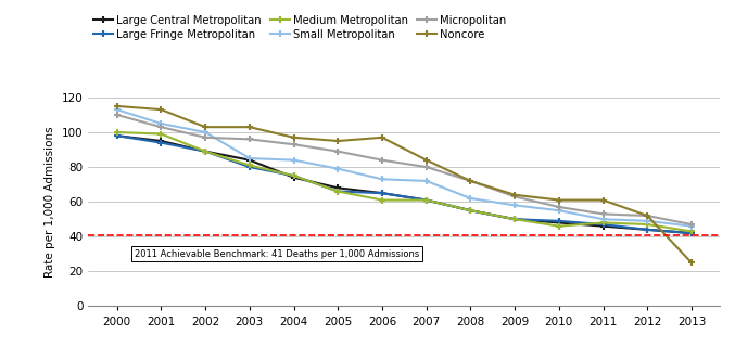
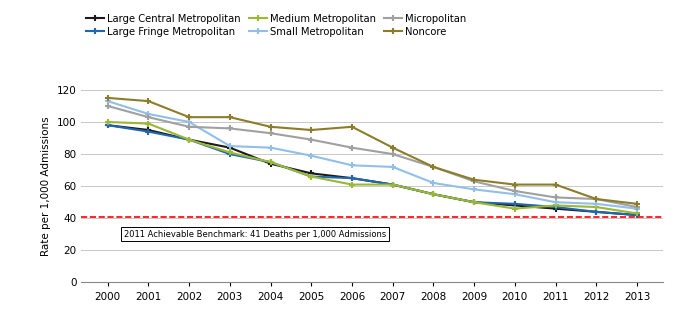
Noncore/2013: 25 -> 49
